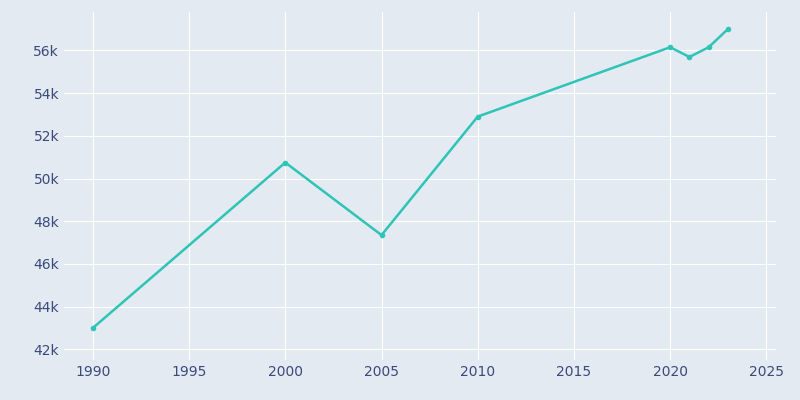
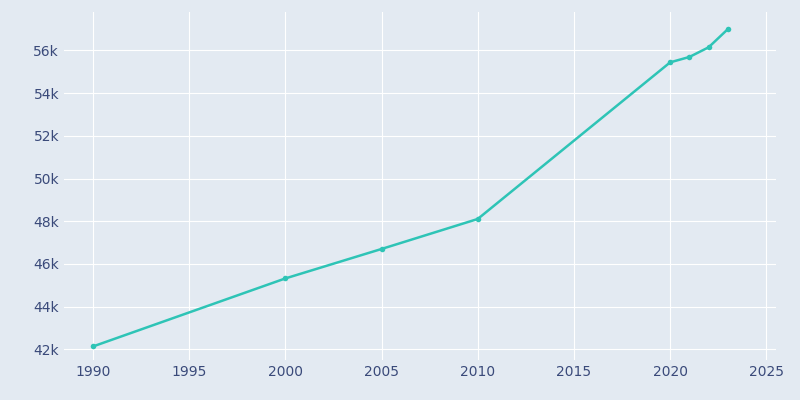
1990: 43.00k -> 42.13k
2000: 50.75k -> 45.32k
2005: 47.35k -> 46.70k
2010: 52.90k -> 48.10k
2020: 56.15k -> 55.44k
